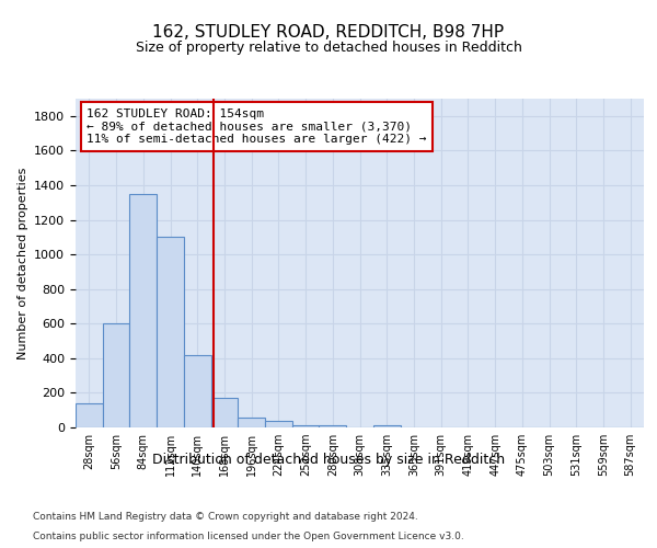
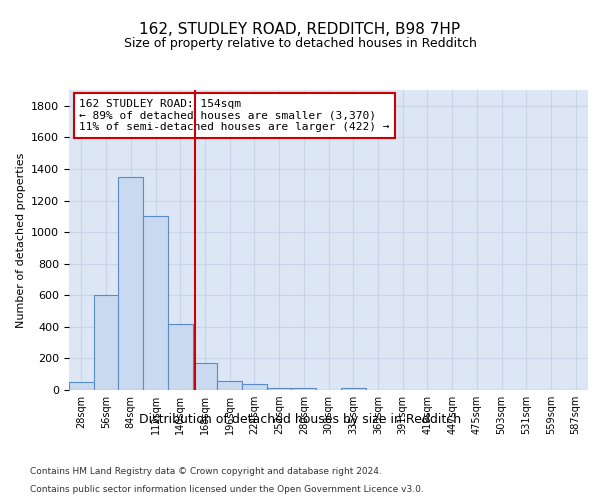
28sqm: 140 -> 50
